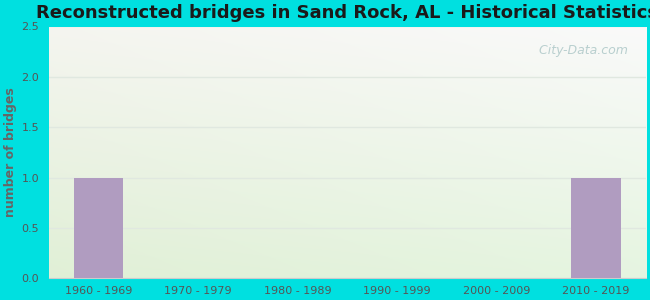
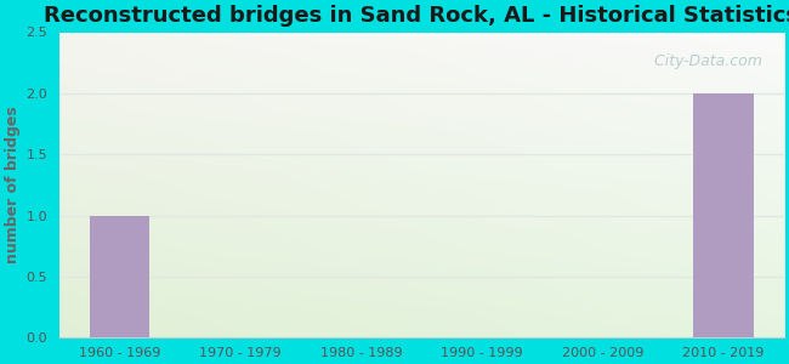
2010 - 2019: 1 -> 2
